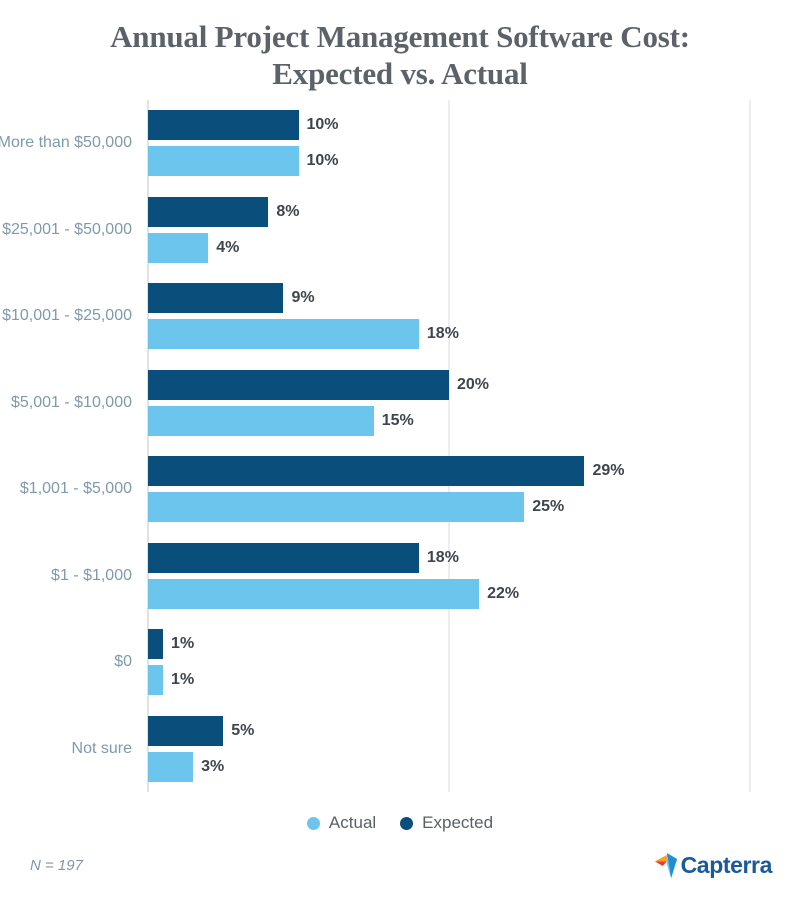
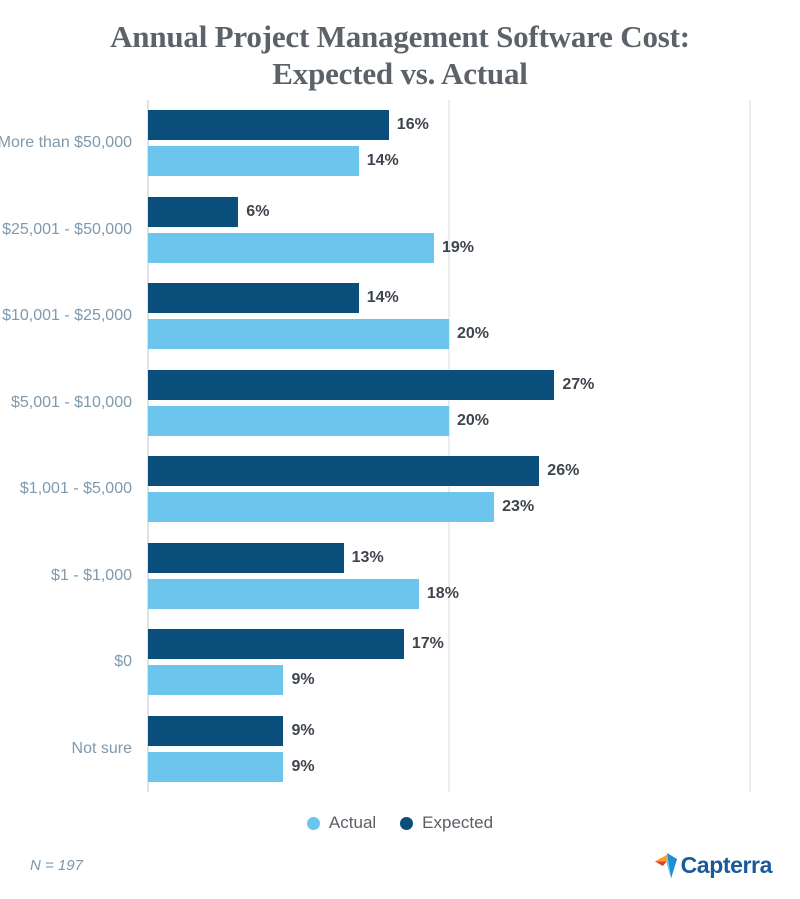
Expected/More than $50,000: 10% -> 16%
Actual/More than $50,000: 10% -> 14%
Expected/$25,001 - $50,000: 8% -> 6%
Actual/$25,001 - $50,000: 4% -> 19%
Expected/$10,001 - $25,000: 9% -> 14%
Actual/$10,001 - $25,000: 18% -> 20%
Expected/$5,001 - $10,000: 20% -> 27%
Actual/$5,001 - $10,000: 15% -> 20%
Expected/$1,001 - $5,000: 29% -> 26%
Actual/$1,001 - $5,000: 25% -> 23%
Expected/$1 - $1,000: 18% -> 13%
Actual/$1 - $1,000: 22% -> 18%
Expected/$0: 1% -> 17%
Actual/$0: 1% -> 9%
Expected/Not sure: 5% -> 9%
Actual/Not sure: 3% -> 9%
